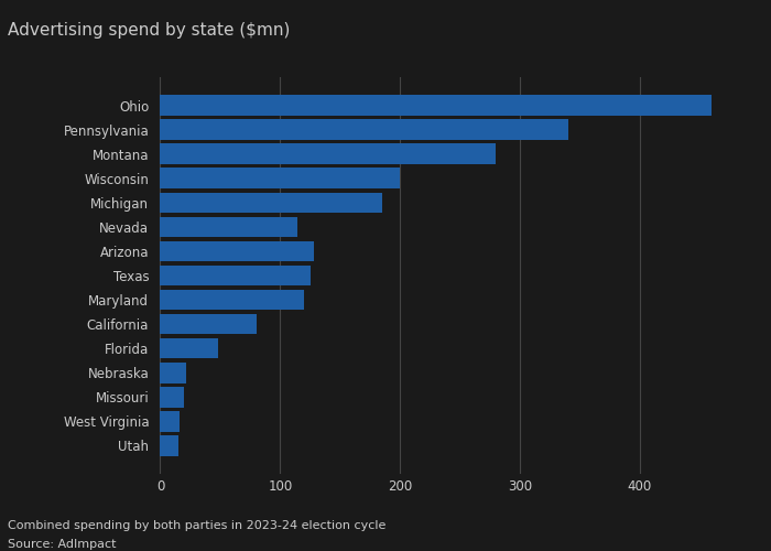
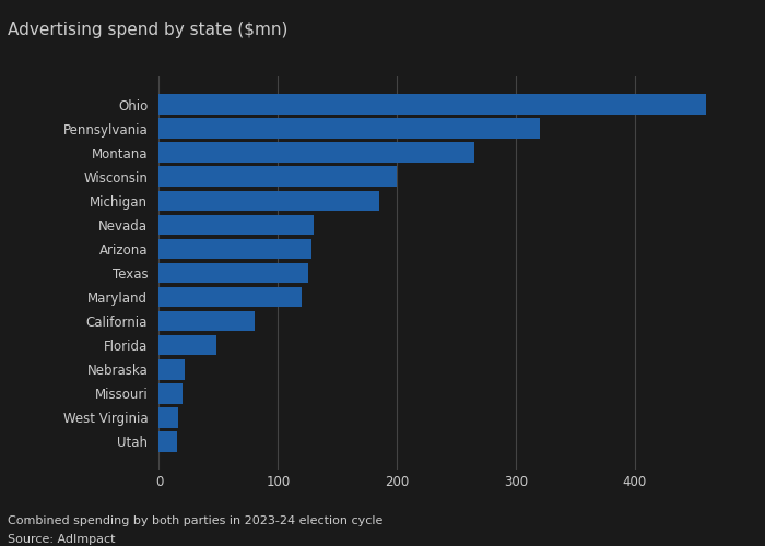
Pennsylvania: 340 -> 320
Montana: 280 -> 265
Nevada: 114 -> 130
